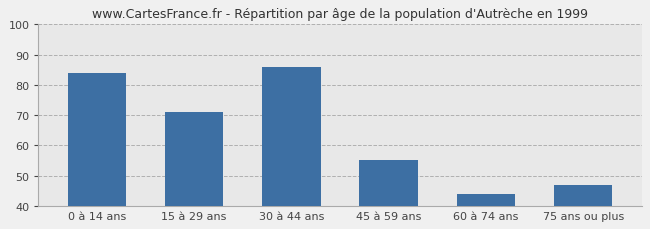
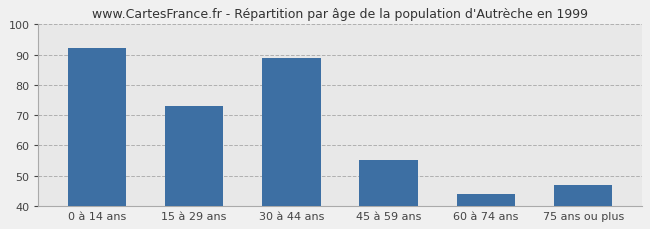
0 à 14 ans: 84 -> 92
15 à 29 ans: 71 -> 73
30 à 44 ans: 86 -> 89
